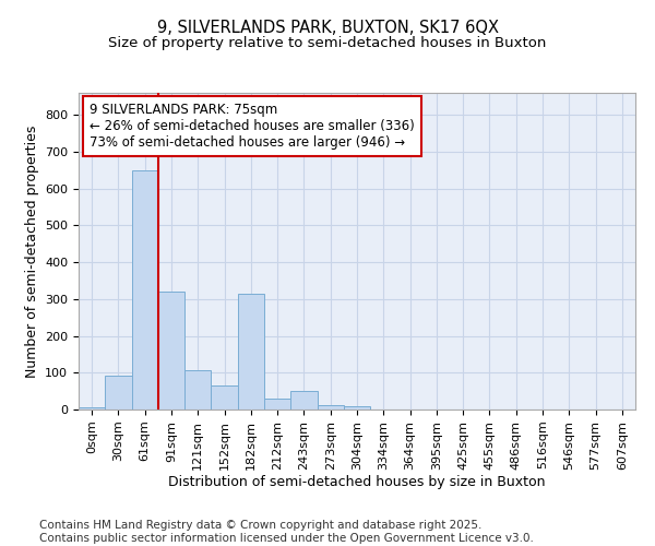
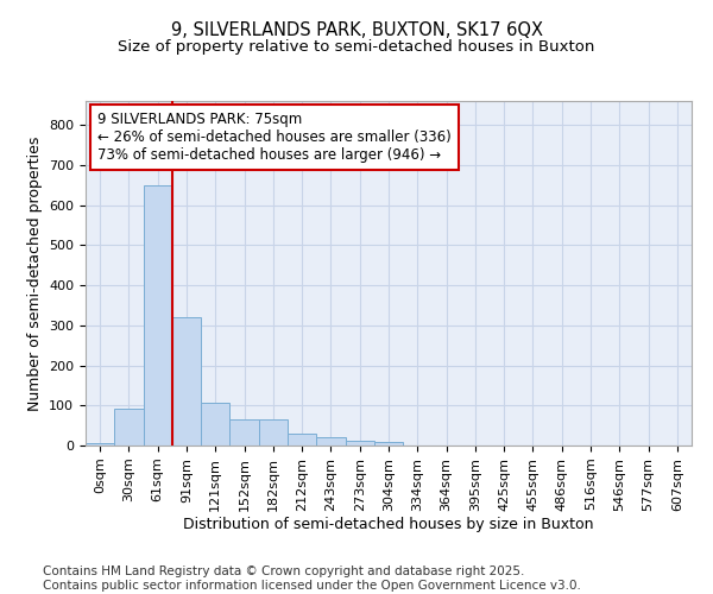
182sqm: 315 -> 65
243sqm: 50 -> 20
